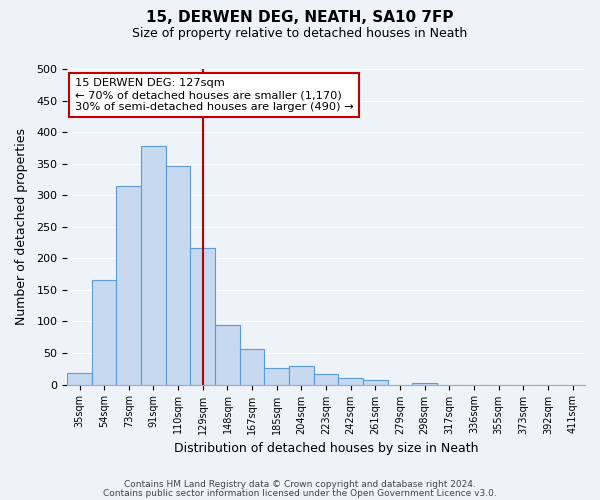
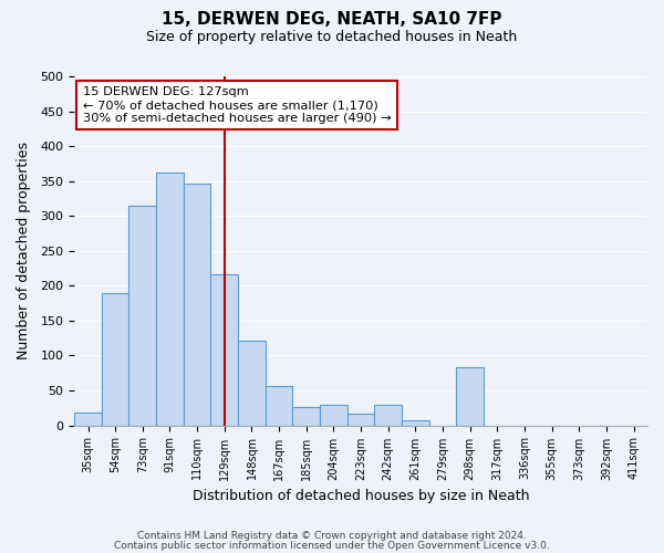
54sqm: 165 -> 190
91sqm: 378 -> 362
148sqm: 95 -> 122
242sqm: 10 -> 30
298sqm: 2 -> 84
